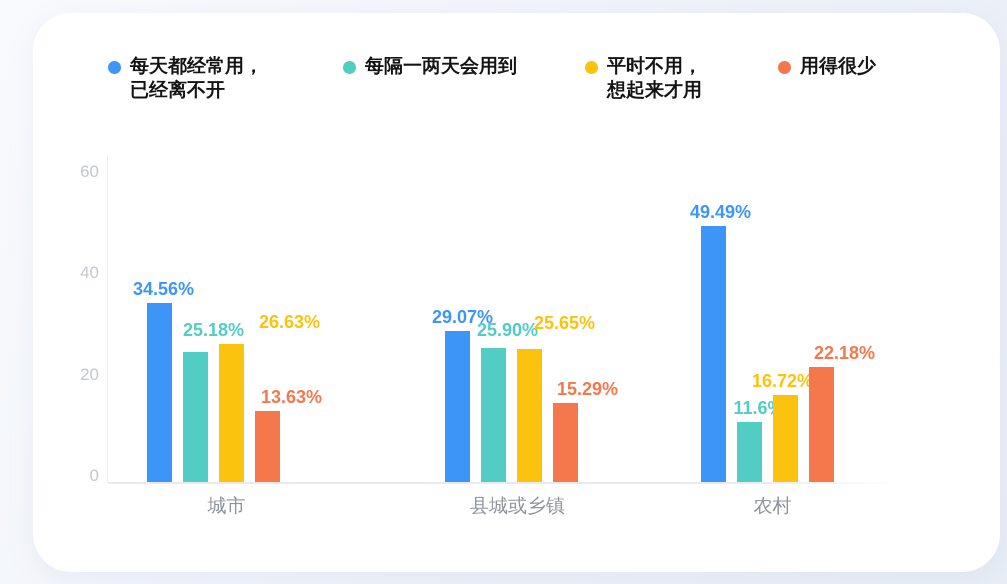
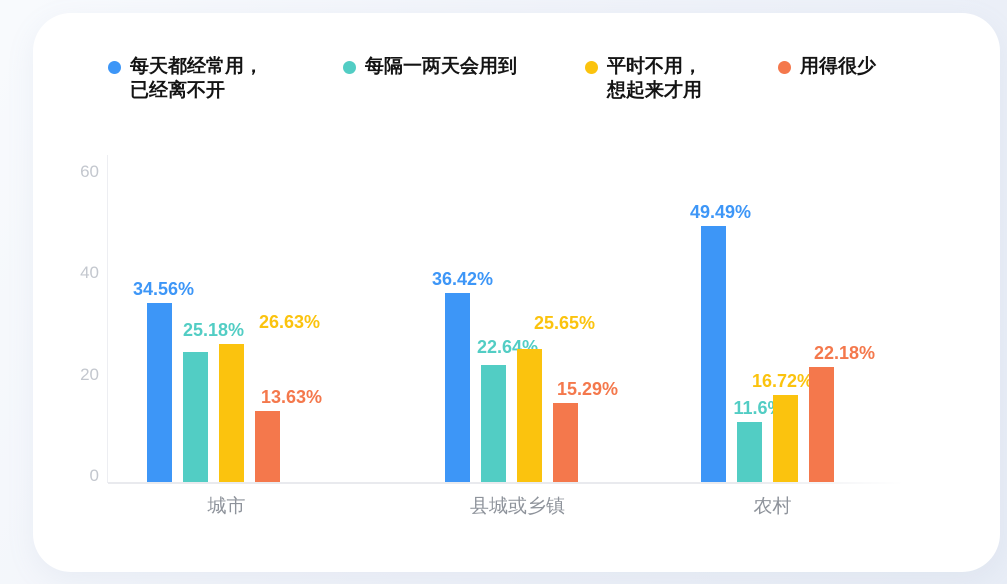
每天都经常用，已经离不开/县城或乡镇: 29.07% -> 36.42%
每隔一两天会用到/县城或乡镇: 25.90% -> 22.64%
